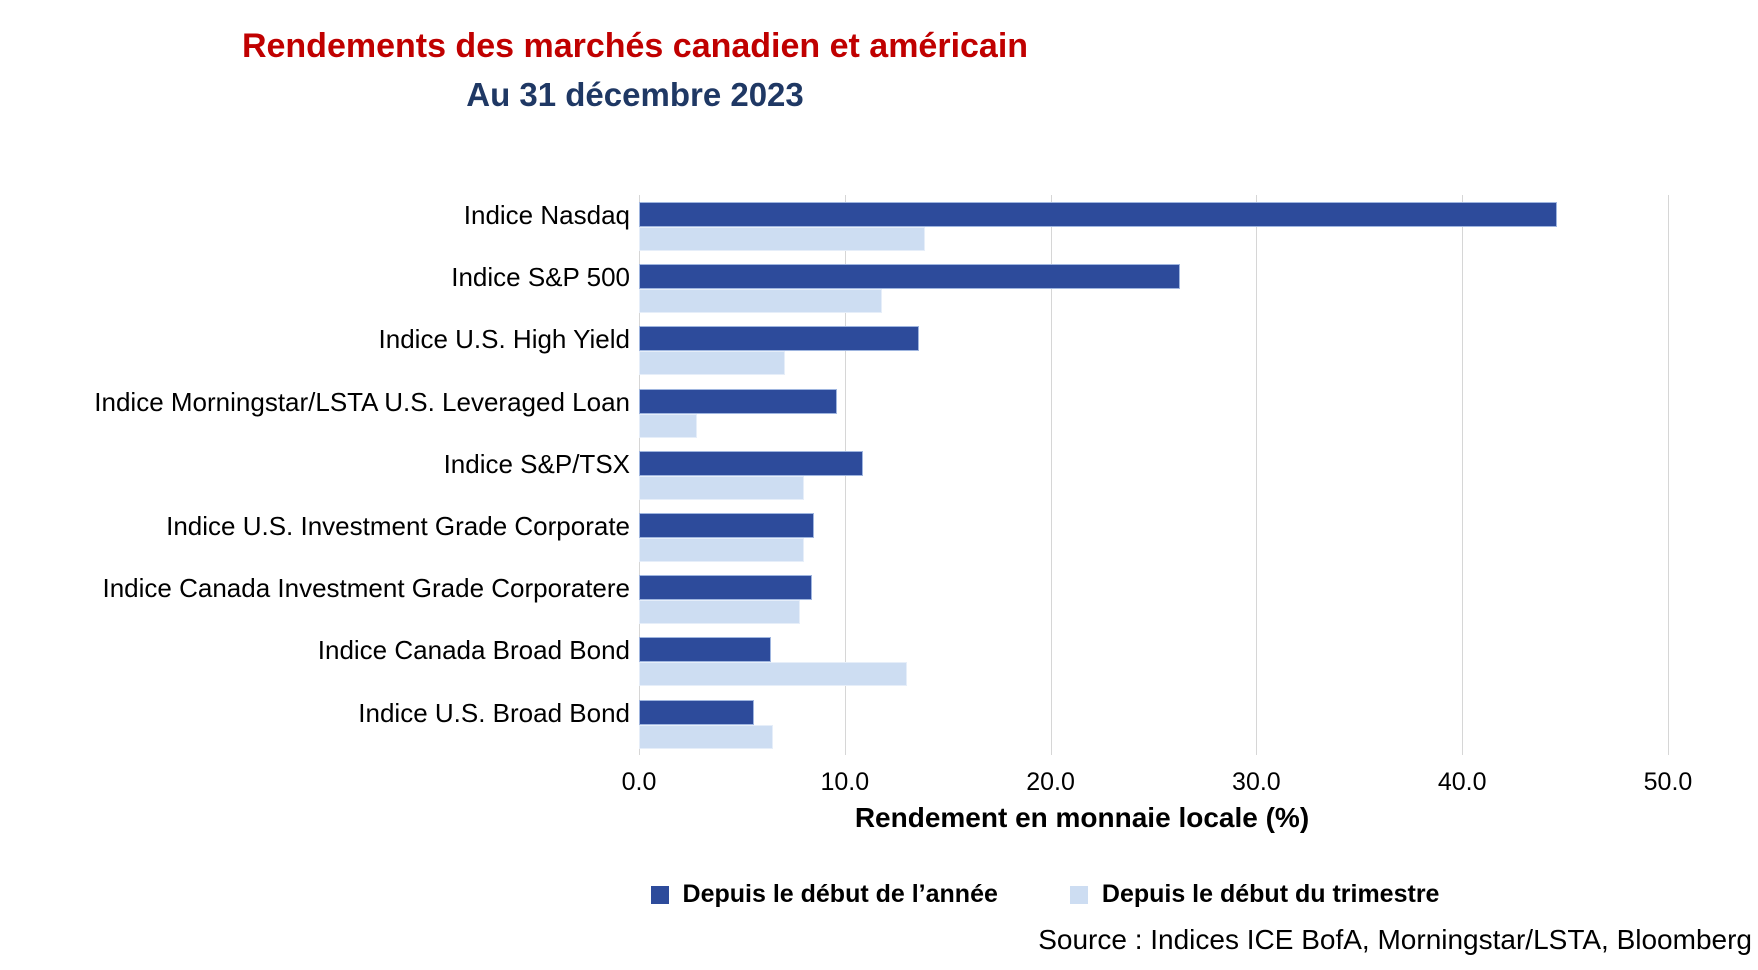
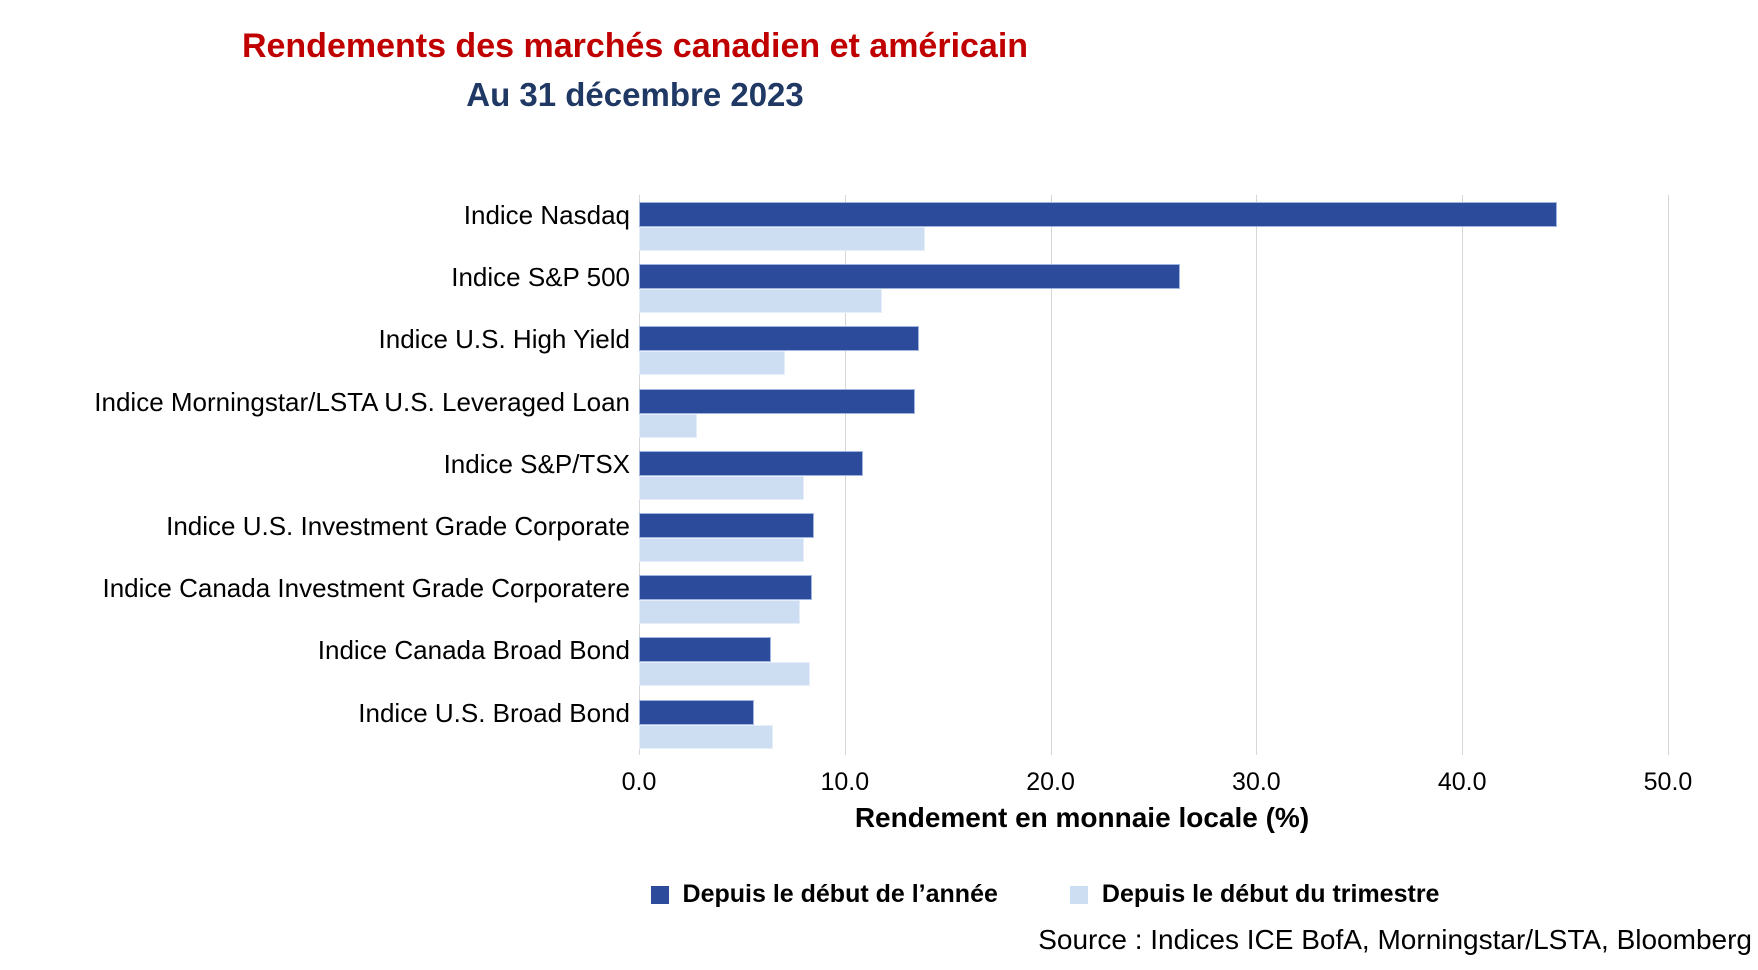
Depuis le début de l’année/Indice Morningstar/LSTA U.S. Leveraged Loan: 9.6 -> 13.4
Depuis le début du trimestre/Indice Canada Broad Bond: 13.0 -> 8.3
